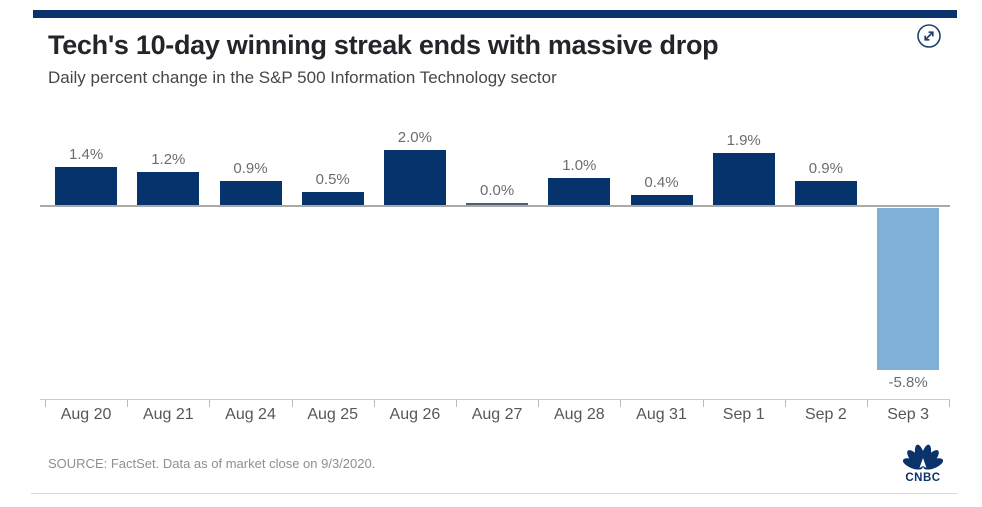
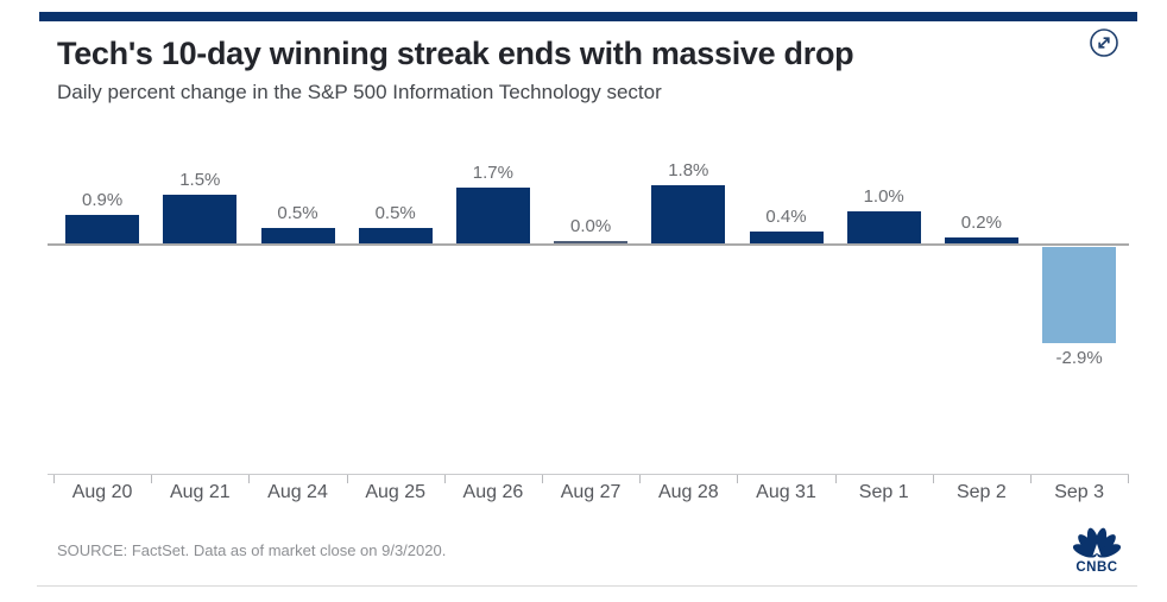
Aug 20: 1.4% -> 0.9%
Aug 21: 1.2% -> 1.5%
Aug 24: 0.9% -> 0.5%
Aug 26: 2.0% -> 1.7%
Aug 28: 1.0% -> 1.8%
Sep 1: 1.9% -> 1.0%
Sep 2: 0.9% -> 0.2%
Sep 3: -5.8% -> -2.9%
